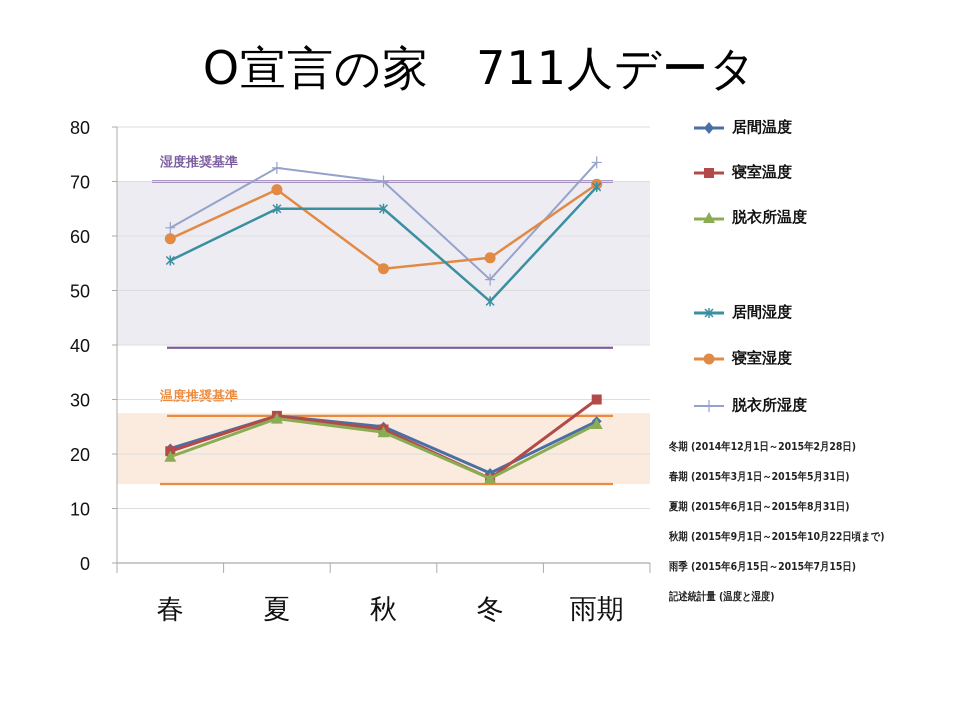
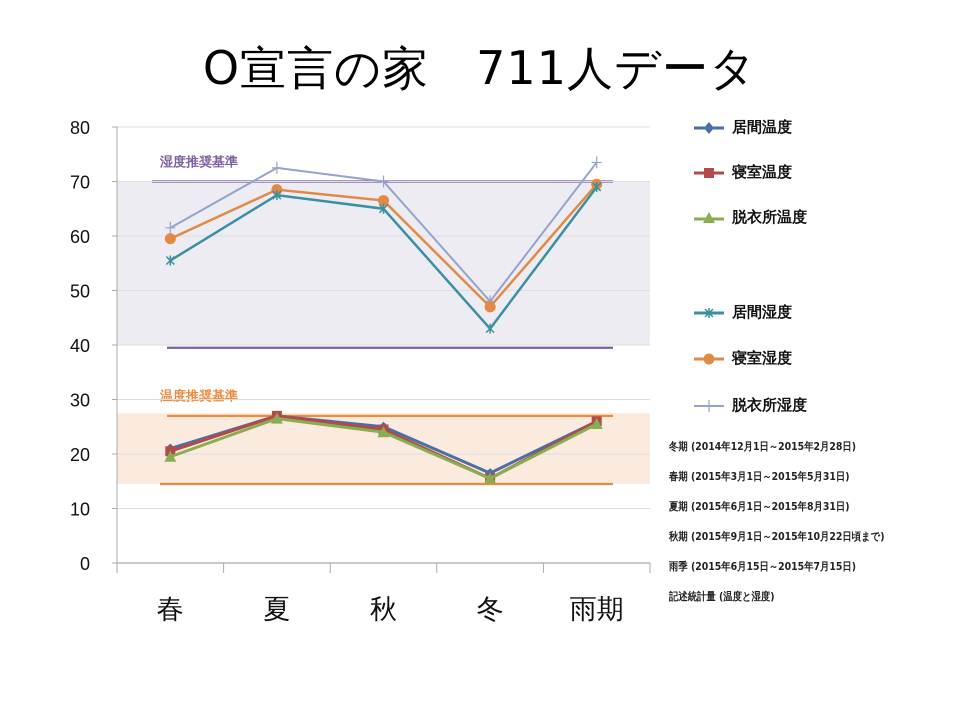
居間湿度/夏: 65 -> 68
寝室湿度/秋: 54 -> 66
居間湿度/冬: 48 -> 43
寝室湿度/冬: 56 -> 47
脱衣所湿度/冬: 52 -> 48
寝室温度/雨期: 30 -> 26
